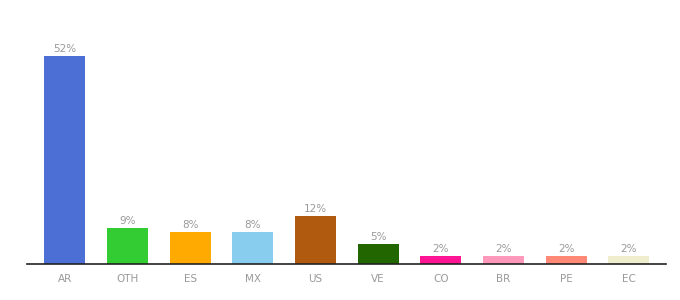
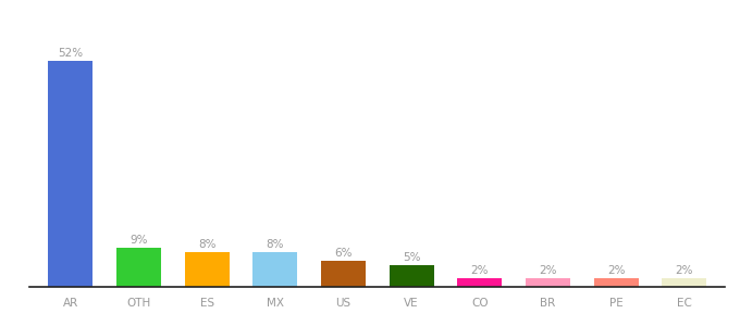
US: 12% -> 6%
